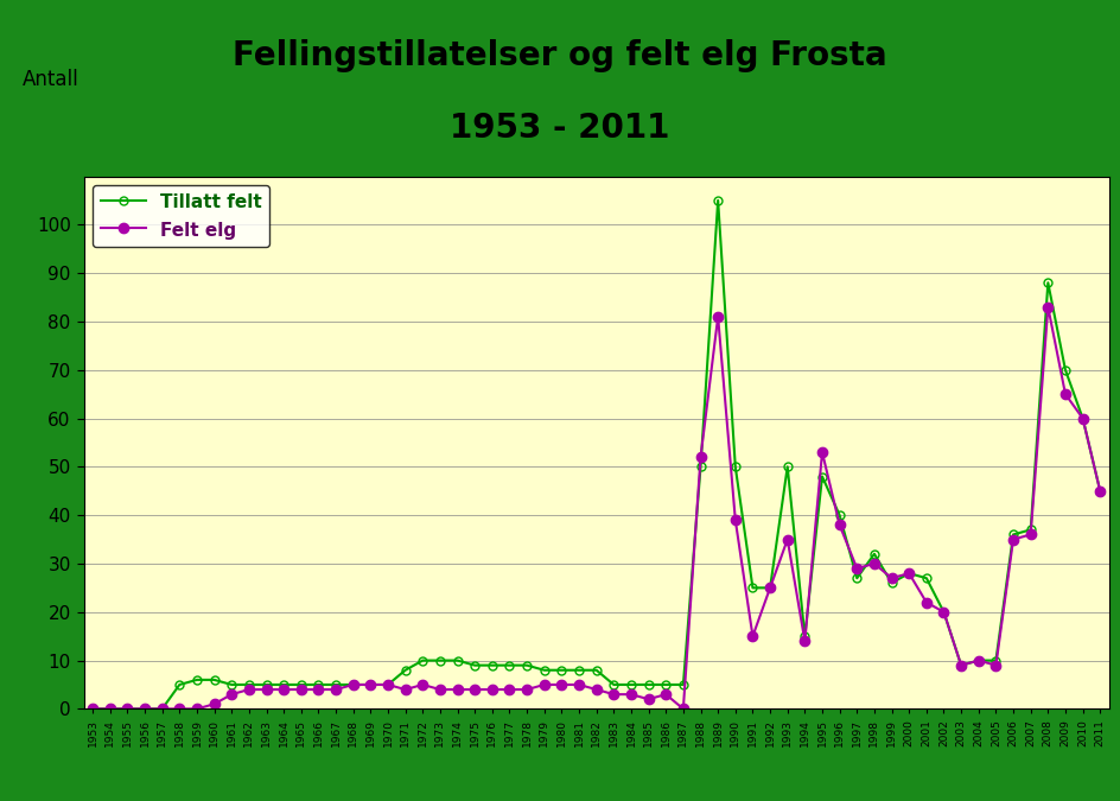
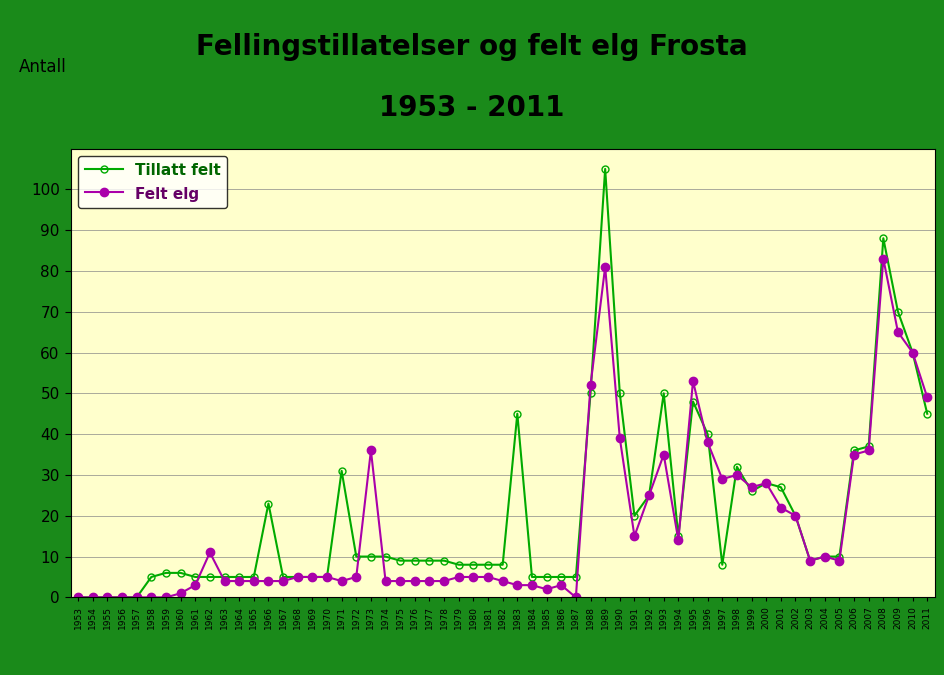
Felt elg/1962: 4 -> 11
Tillatt felt/1966: 5 -> 23
Tillatt felt/1971: 8 -> 31
Felt elg/1973: 4 -> 36
Tillatt felt/1983: 5 -> 45
Tillatt felt/1991: 25 -> 20
Tillatt felt/1997: 27 -> 8
Felt elg/2011: 45 -> 49
